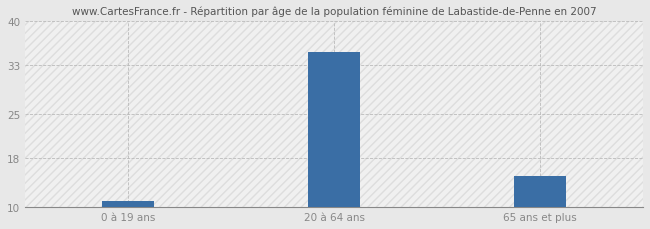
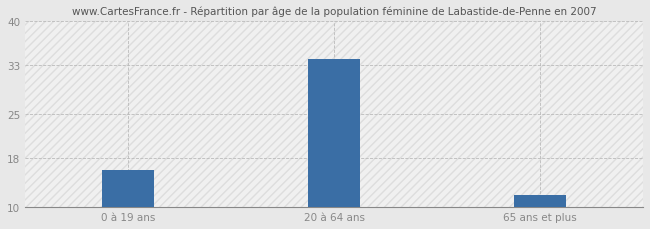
0 à 19 ans: 11 -> 16
20 à 64 ans: 35 -> 34
65 ans et plus: 15 -> 12
